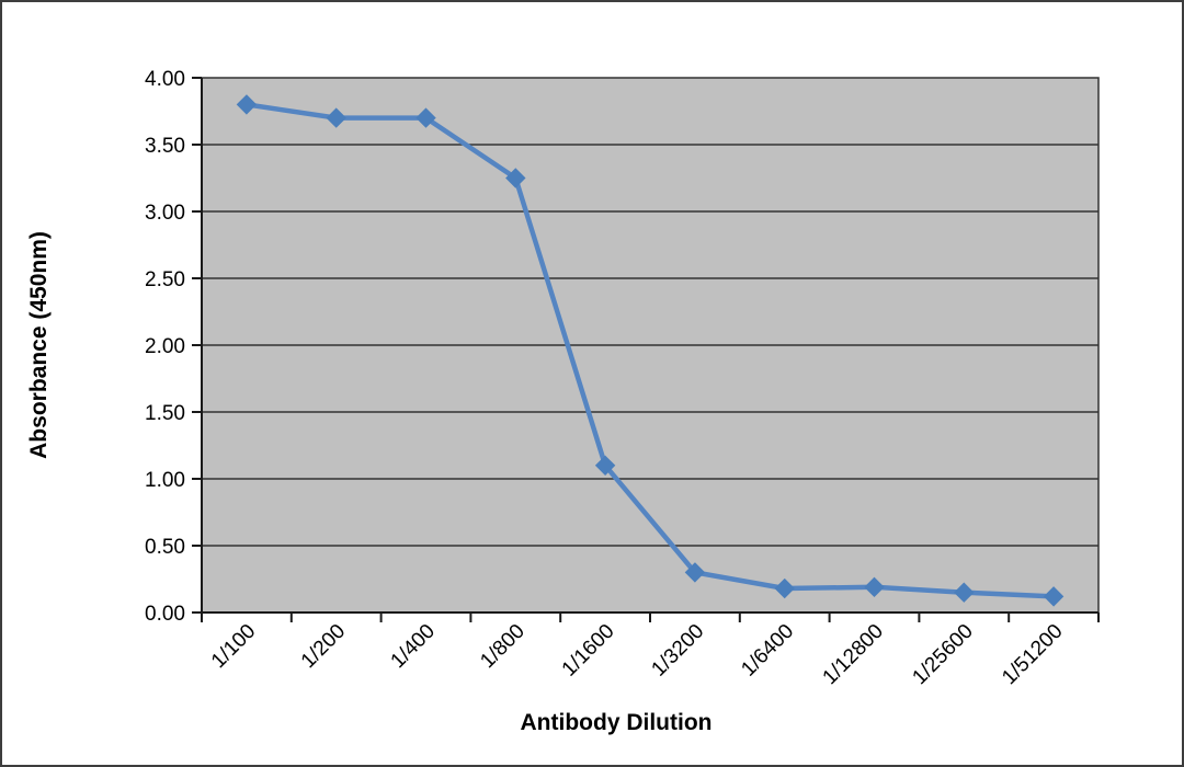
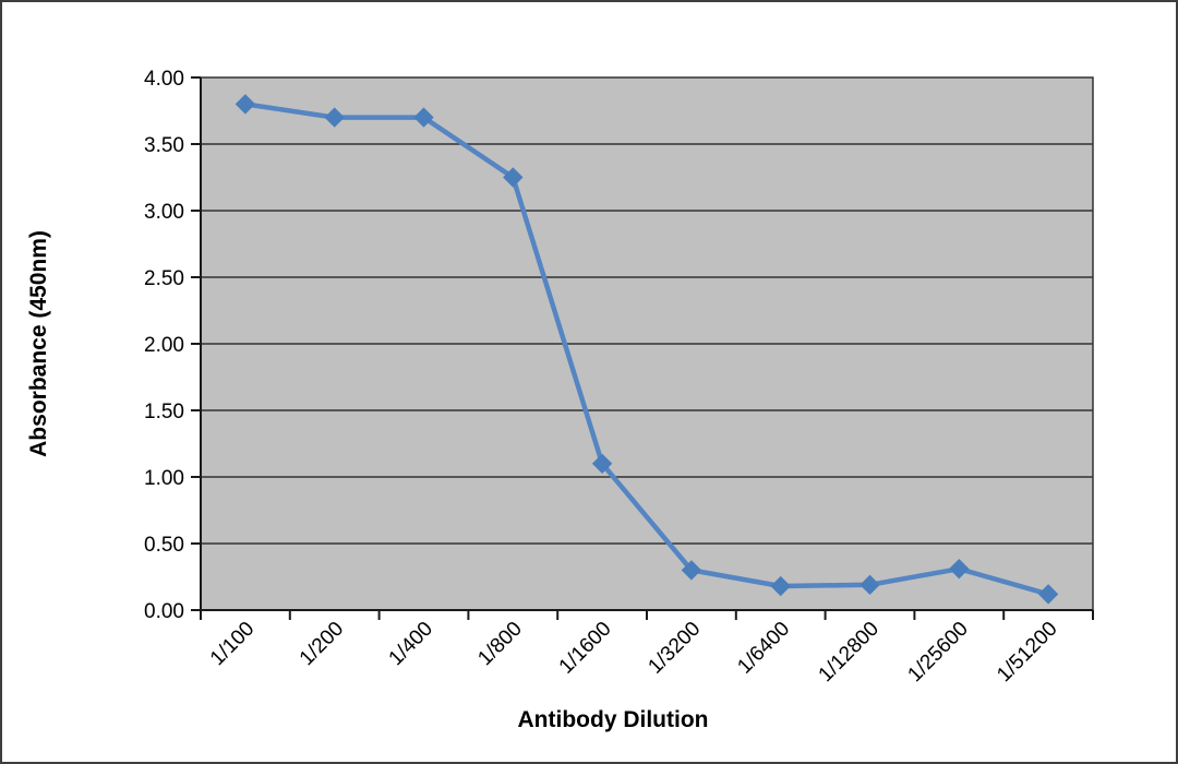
1/25600: 0.15 -> 0.31
